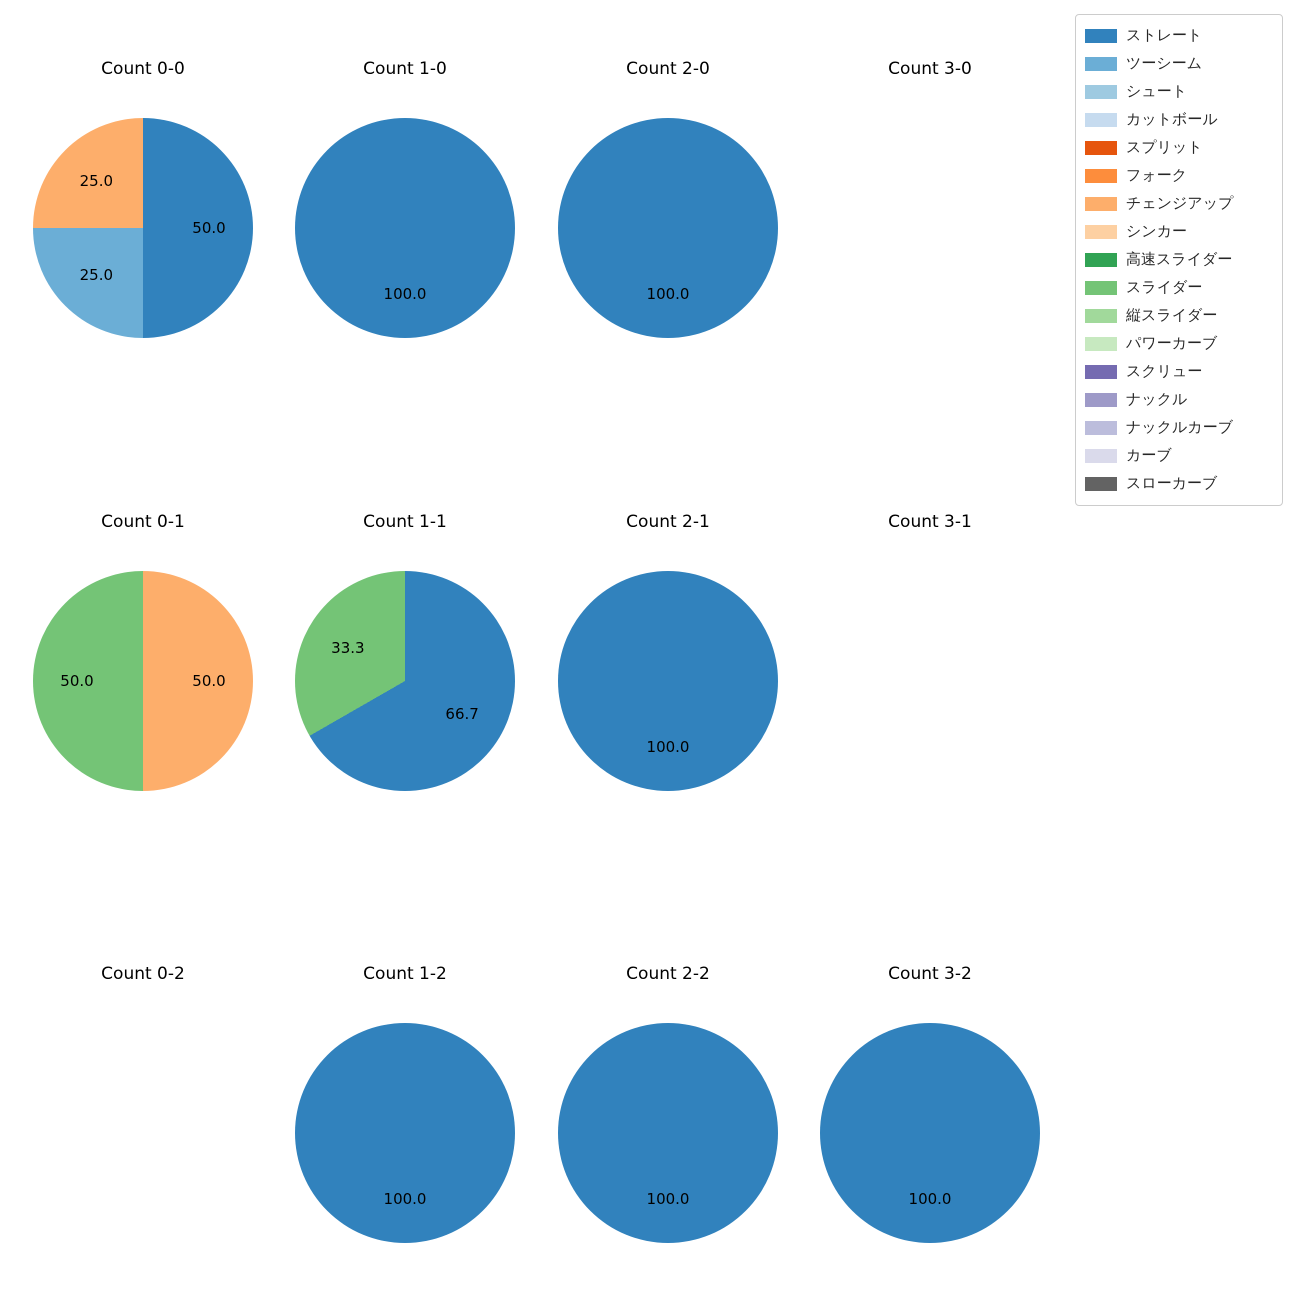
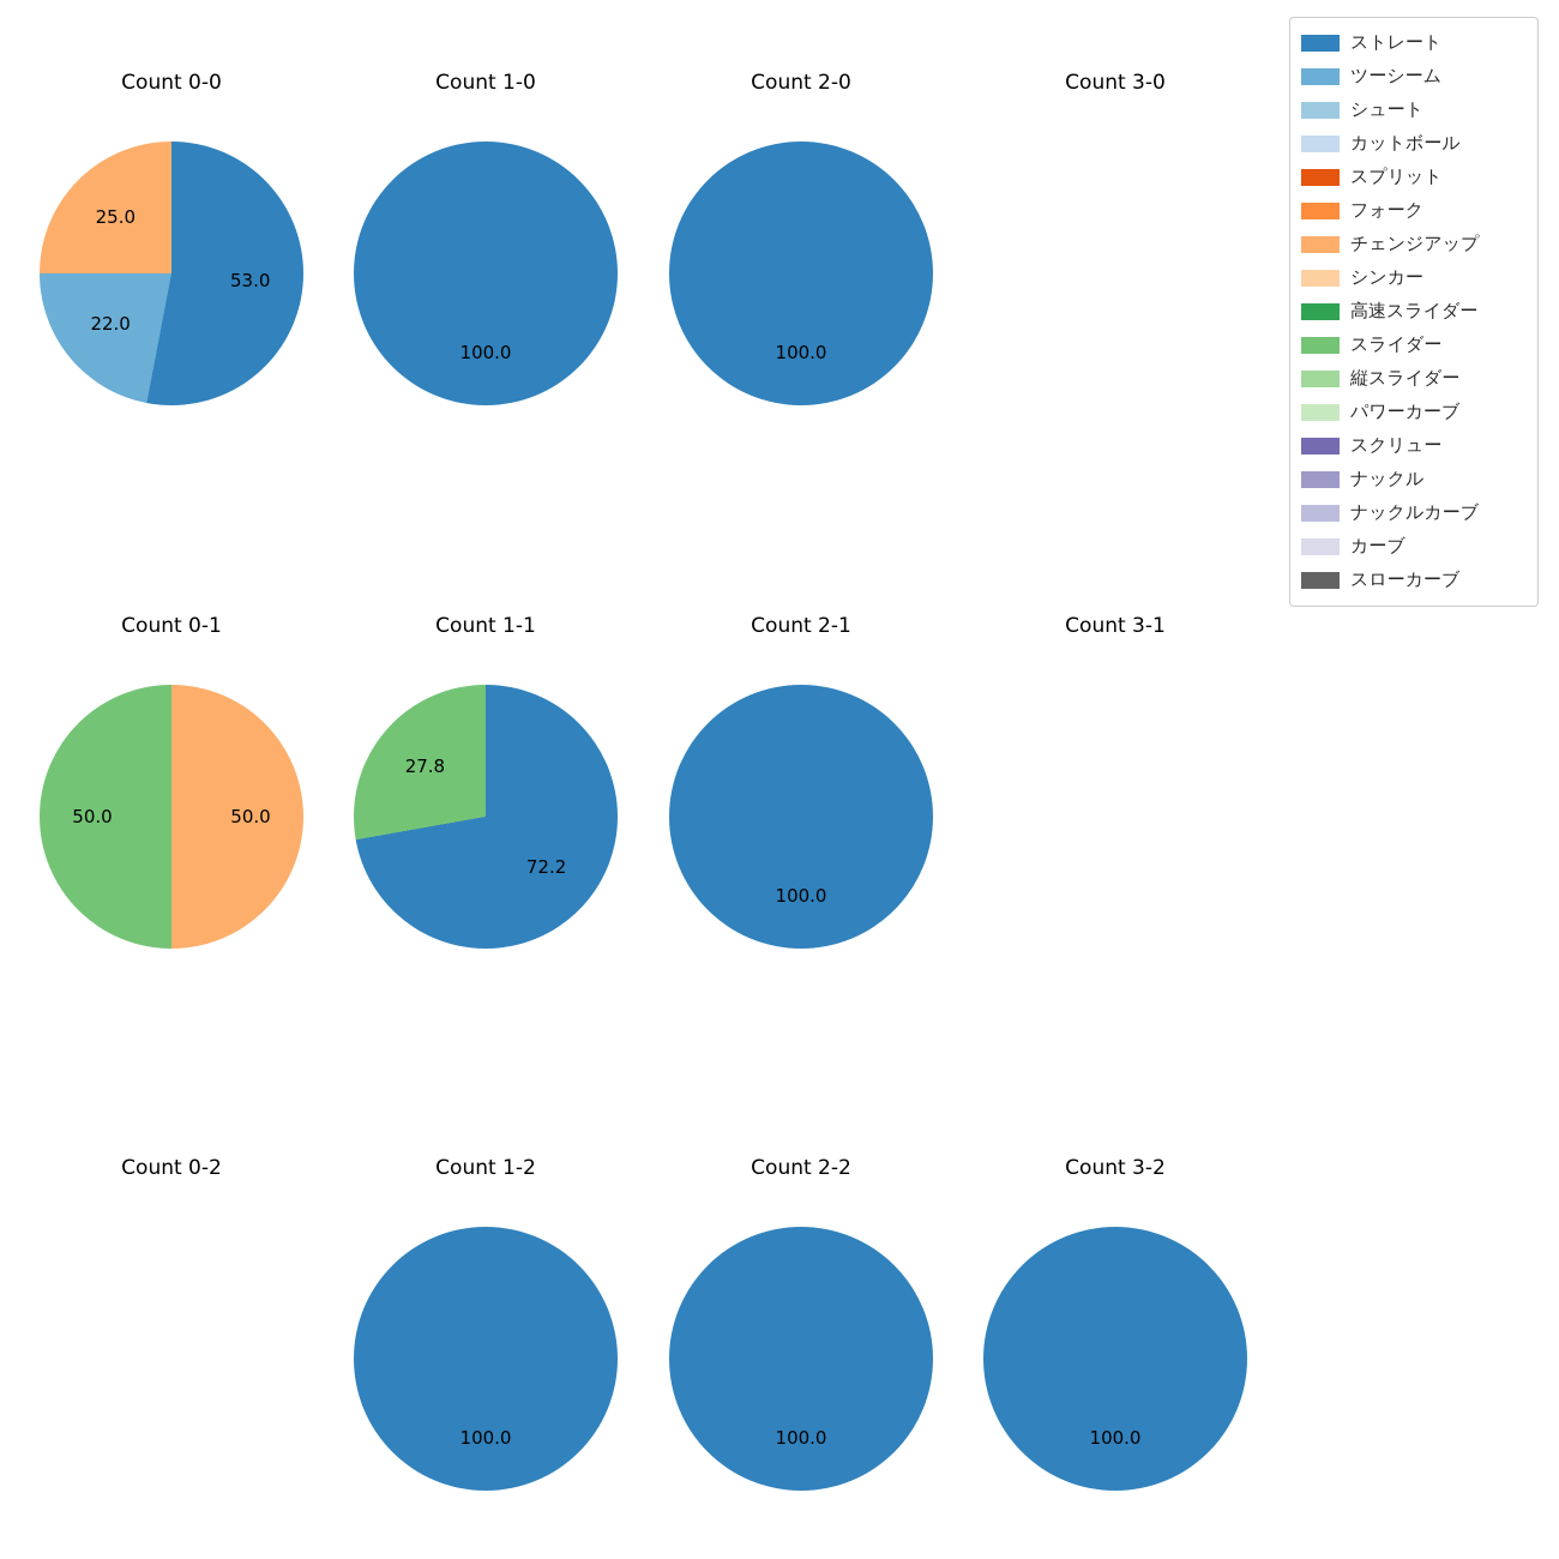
Count 0-0/ストレート: 50.0 -> 53.0
Count 0-0/ツーシーム: 25.0 -> 22.0
Count 1-1/ストレート: 66.7 -> 72.2
Count 1-1/スライダー: 33.3 -> 27.8
